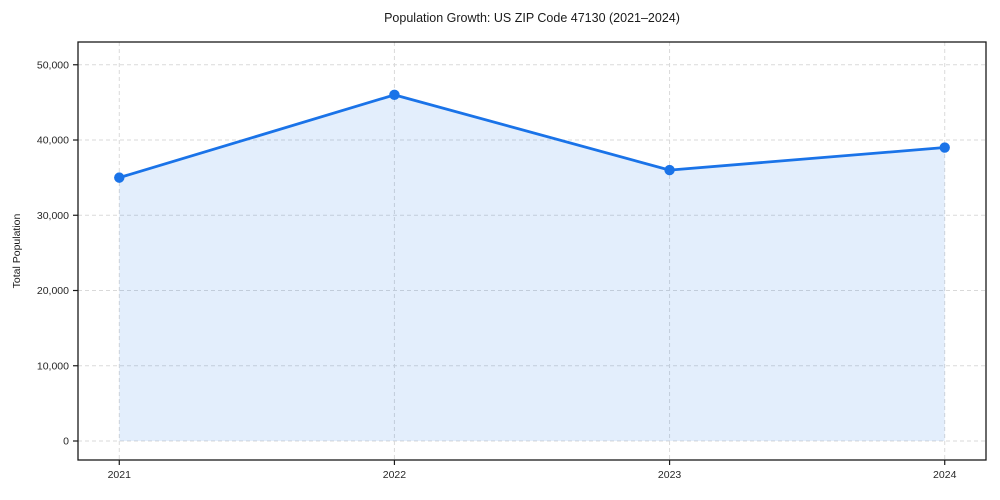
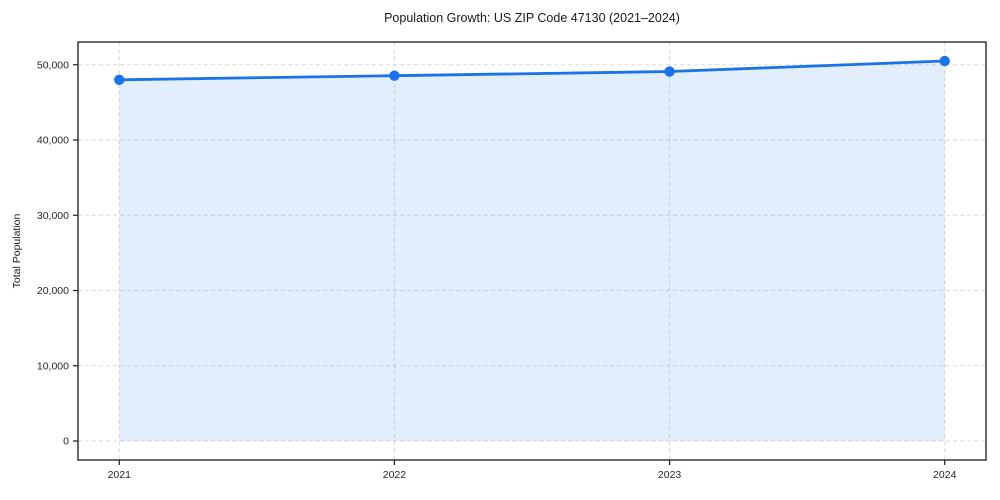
2021: 35000 -> 48000
2022: 46000 -> 49000
2023: 36000 -> 49000
2024: 39000 -> 50000
